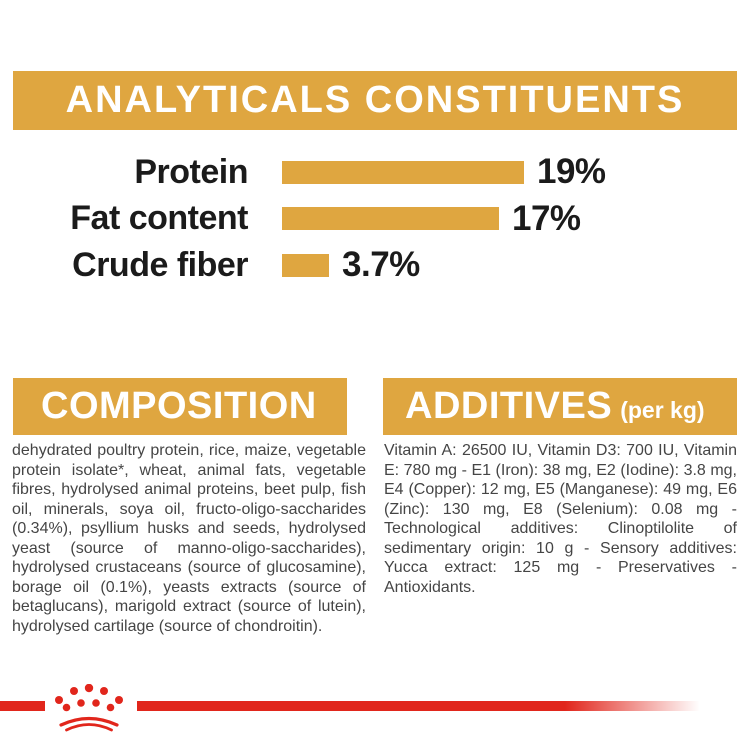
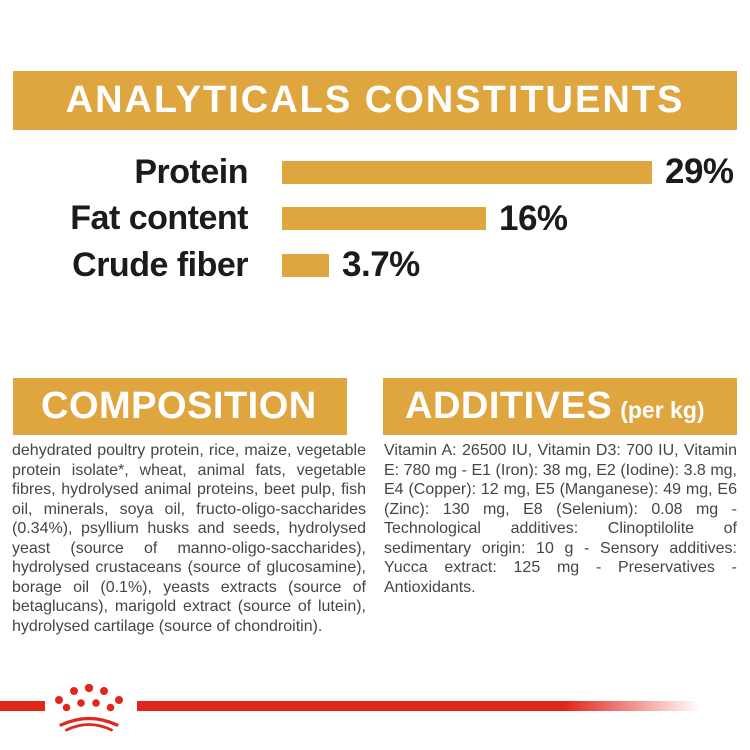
Protein: 19% -> 29%
Fat content: 17% -> 16%
